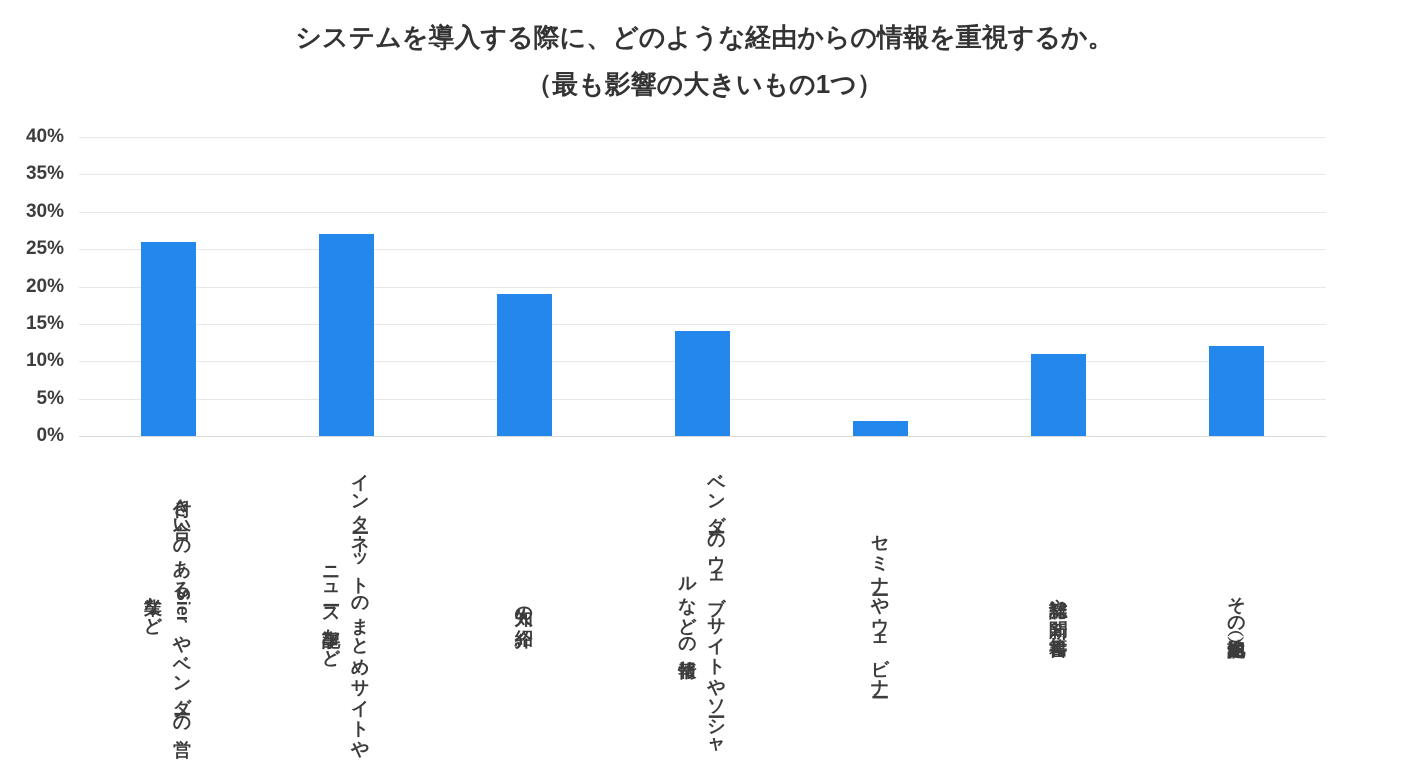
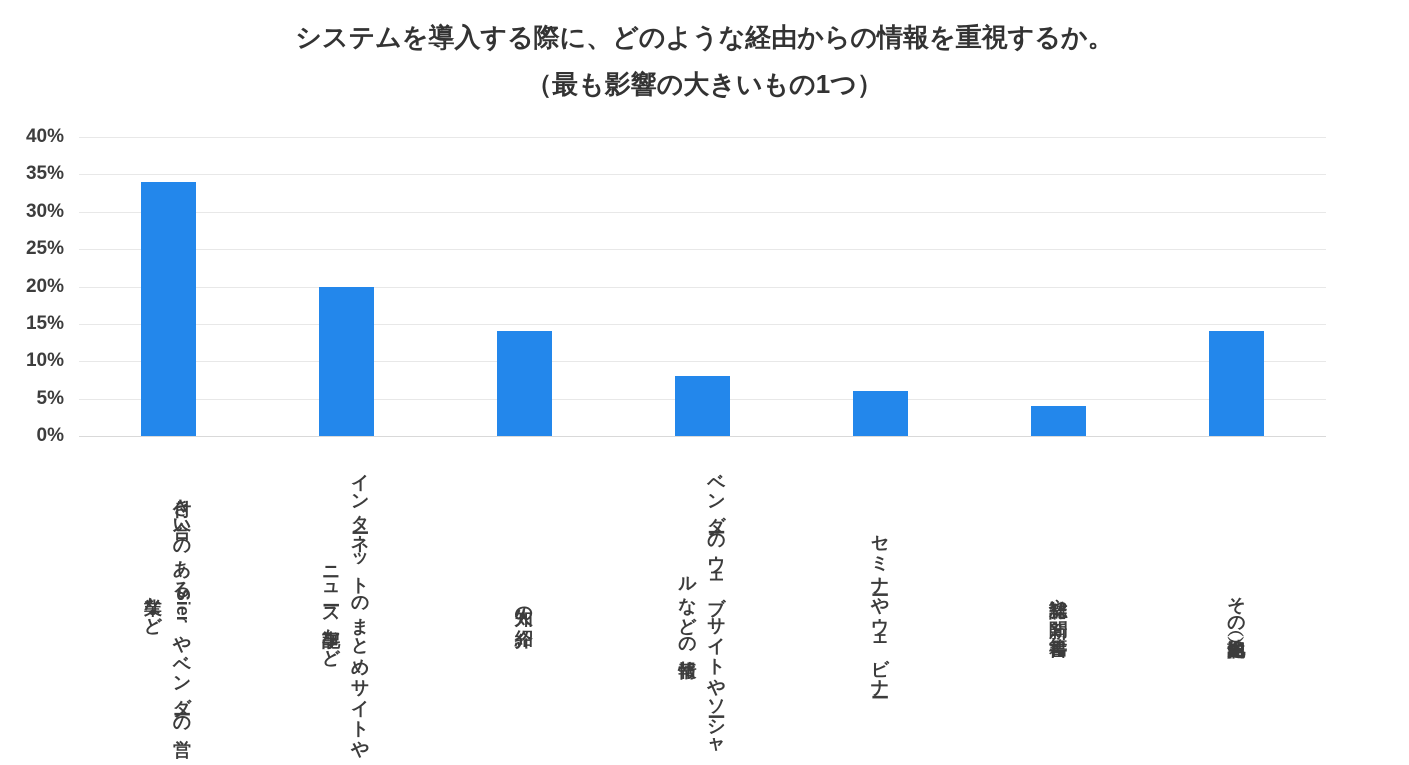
付き合いのあるSierやベンダーの営業など: 26% -> 34%
インターネットのまとめサイトやニュース記事など: 27% -> 20%
知人の紹介: 19% -> 14%
ベンダーのウェブサイトやソーシャルなどの情報: 14% -> 8%
セミナーやウェビナー: 2% -> 6%
雑誌や新聞、書籍: 11% -> 4%
その他（自由記述）: 12% -> 14%
